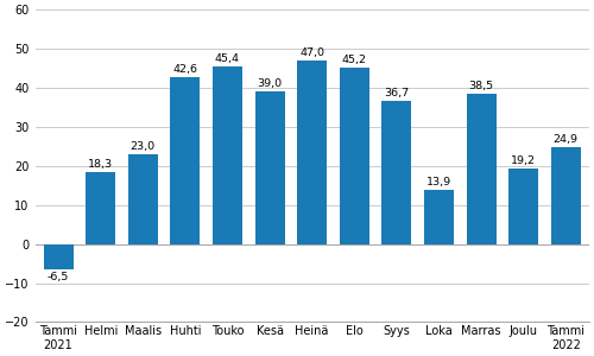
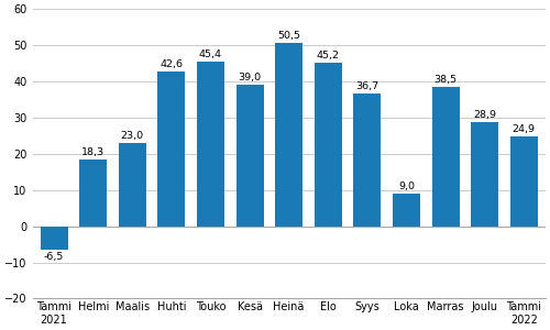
Heinä: 47,0 -> 50,5
Loka: 13,9 -> 9,0
Joulu: 19,2 -> 28,9
